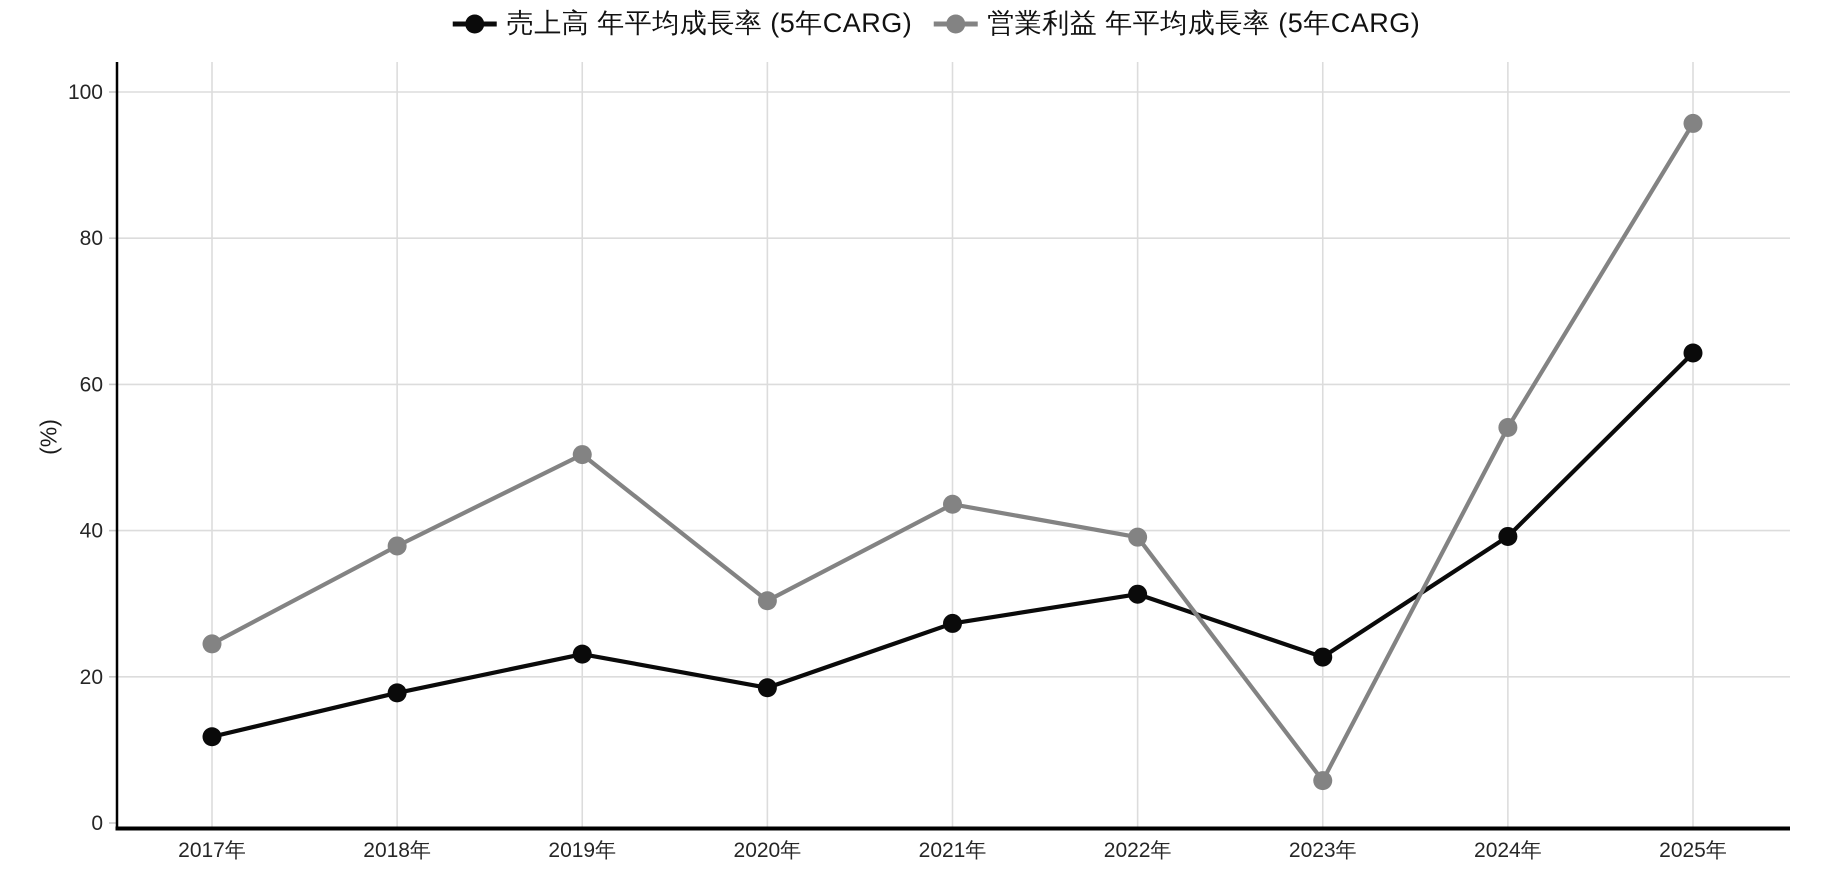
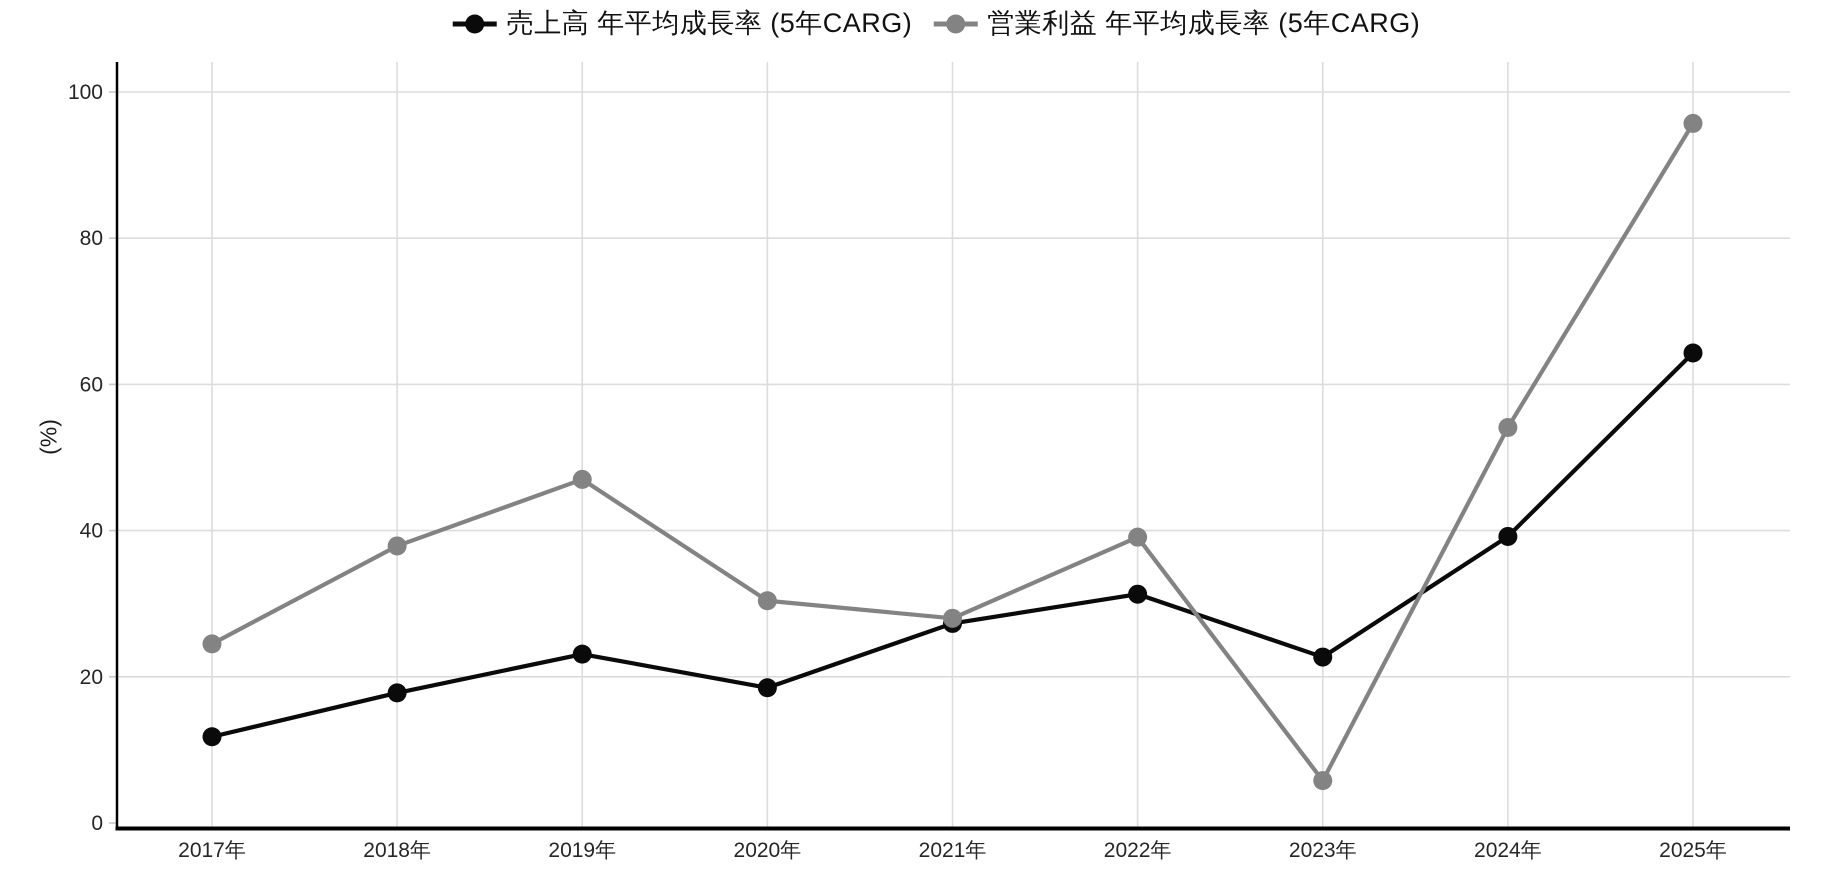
営業利益 年平均成長率 (5年CARG)/2019年: 50 -> 47
営業利益 年平均成長率 (5年CARG)/2021年: 44 -> 28
